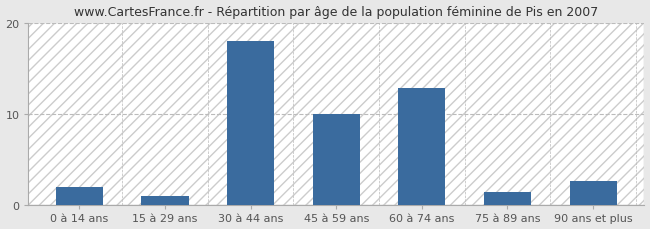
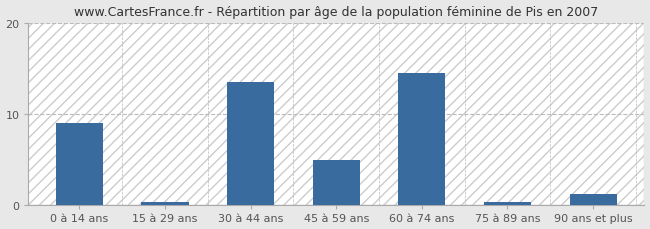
0 à 14 ans: 2.0 -> 9.0
15 à 29 ans: 1.0 -> 0.3
30 à 44 ans: 18.0 -> 13.5
45 à 59 ans: 10.0 -> 5.0
60 à 74 ans: 12.8 -> 14.5
75 à 89 ans: 1.4 -> 0.3
90 ans et plus: 2.6 -> 1.2
